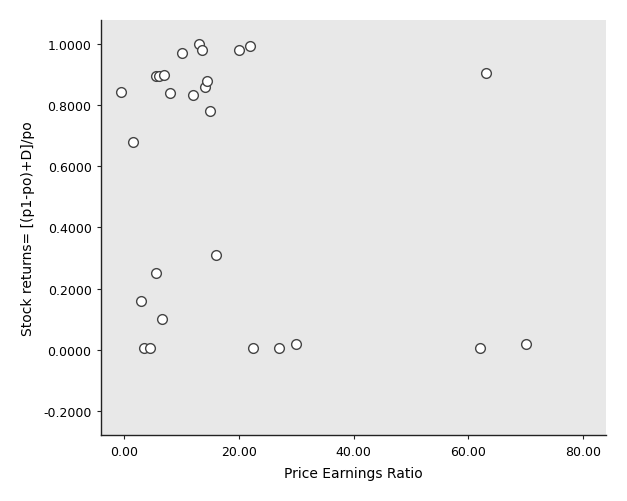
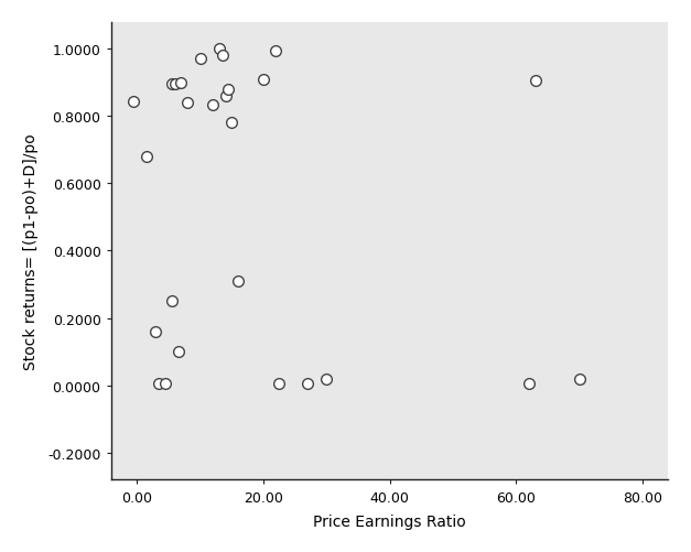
20.00: 0.980 -> 0.910
